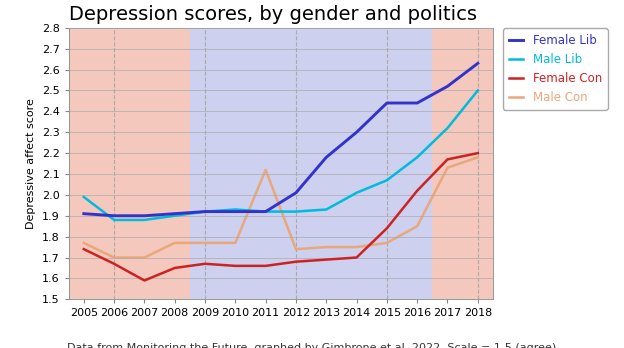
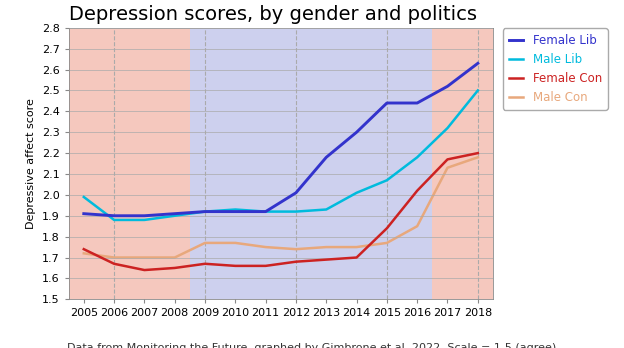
Male Con/2005: 1.77 -> 1.72
Female Con/2007: 1.59 -> 1.64
Male Con/2008: 1.77 -> 1.70
Male Con/2011: 2.12 -> 1.75
